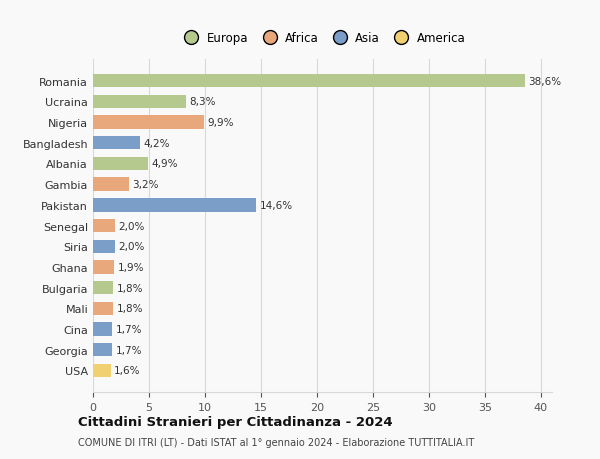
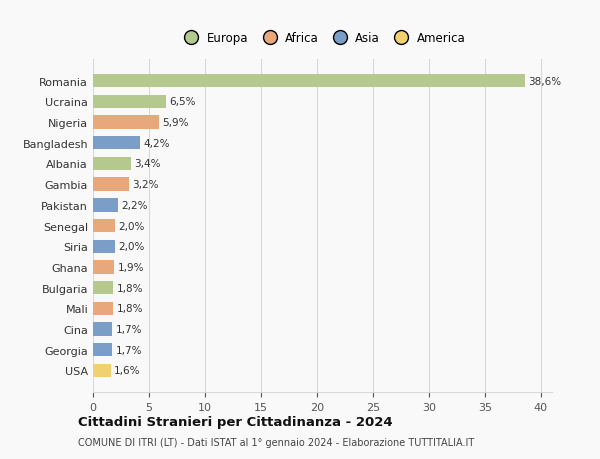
Ucraina: 8,3% -> 6,5%
Nigeria: 9,9% -> 5,9%
Albania: 4,9% -> 3,4%
Pakistan: 14,6% -> 2,2%
